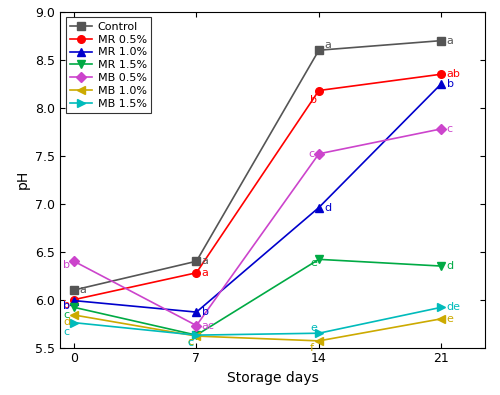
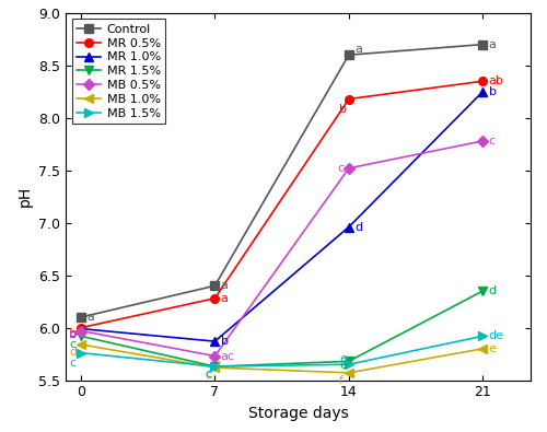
MB 0.5%/0: 6.40 -> 5.97
MR 1.5%/14: 6.42 -> 5.68
